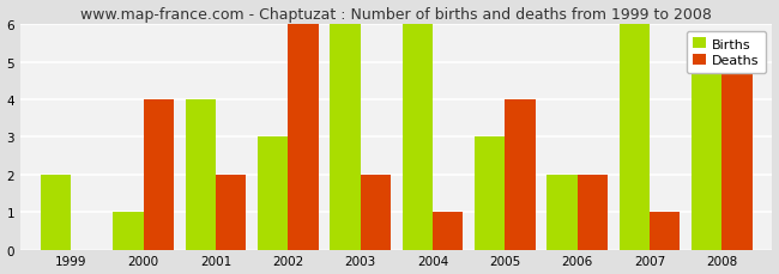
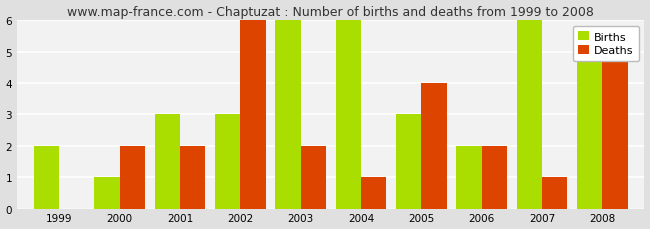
Deaths/2000: 4 -> 2
Births/2001: 4 -> 3
